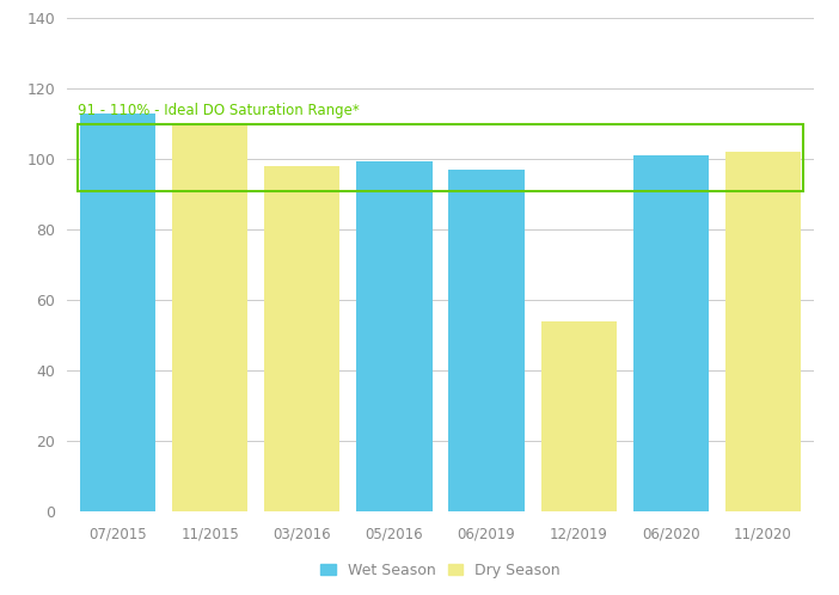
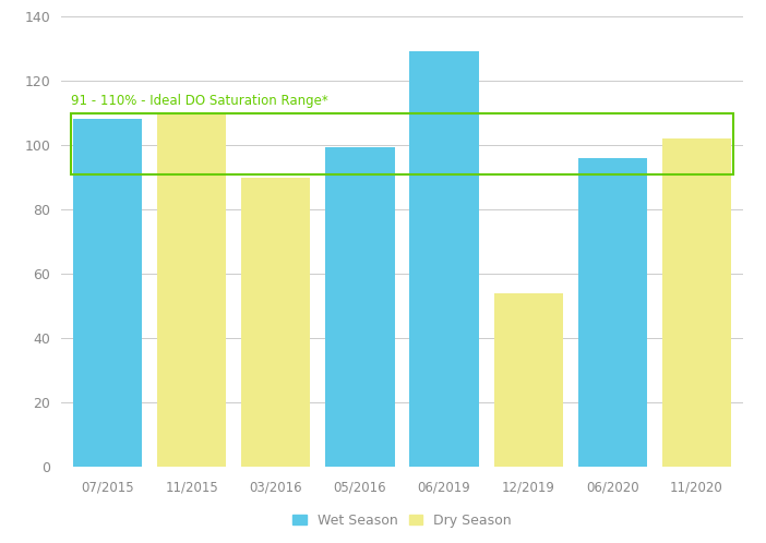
07/2015: 113.0 -> 108.0
03/2016: 98.0 -> 90.0
06/2019: 97.0 -> 129.0
06/2020: 101.0 -> 96.0
